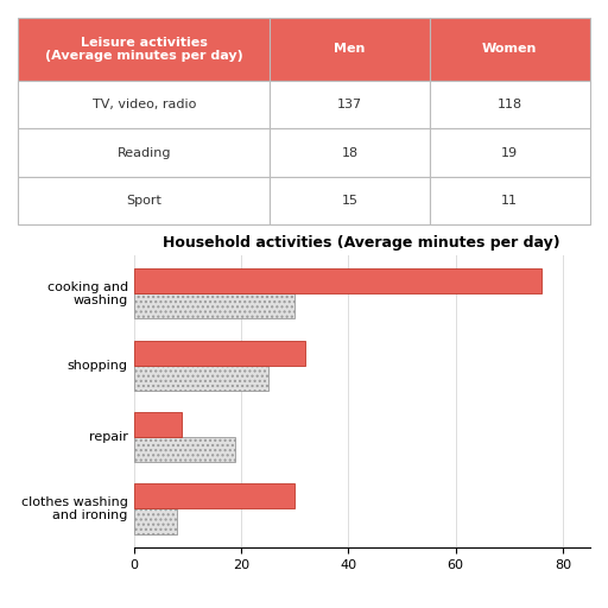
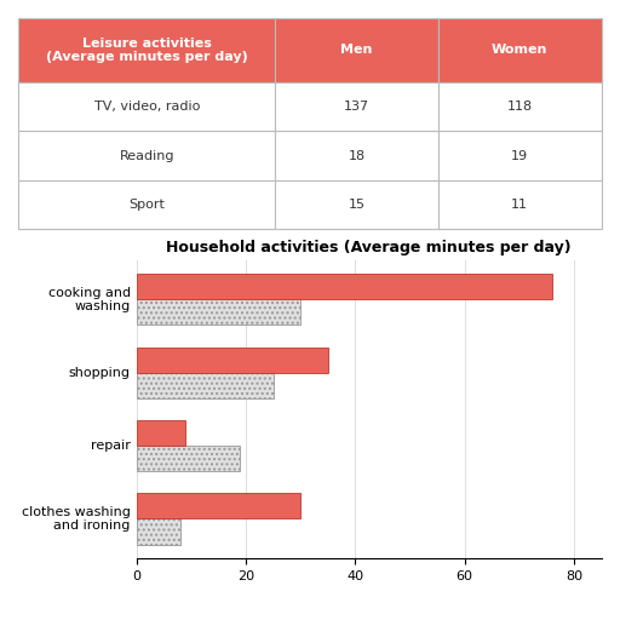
Women/shopping: 32 -> 35
